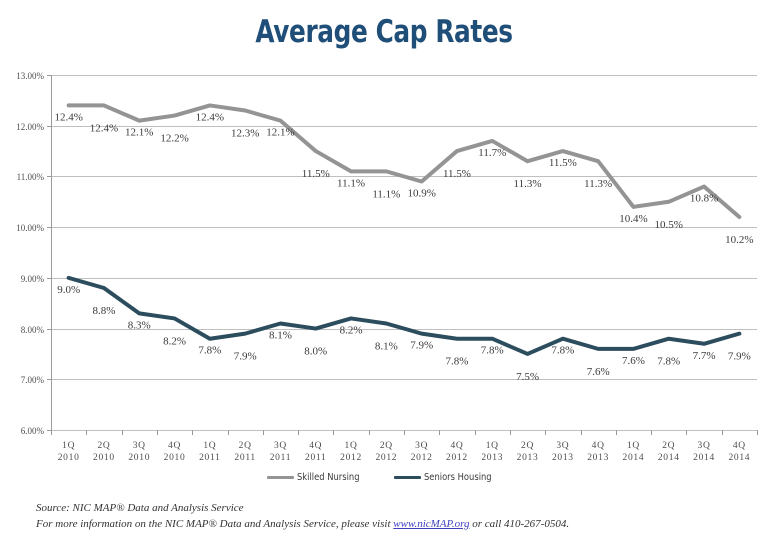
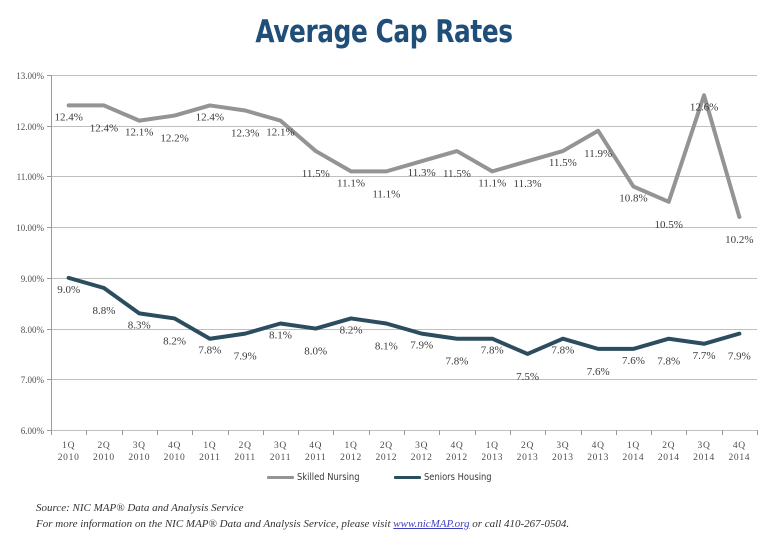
Skilled Nursing/3Q 2012: 10.9% -> 11.3%
Skilled Nursing/1Q 2013: 11.7% -> 11.1%
Skilled Nursing/4Q 2013: 11.3% -> 11.9%
Skilled Nursing/1Q 2014: 10.4% -> 10.8%
Skilled Nursing/3Q 2014: 10.8% -> 12.6%
